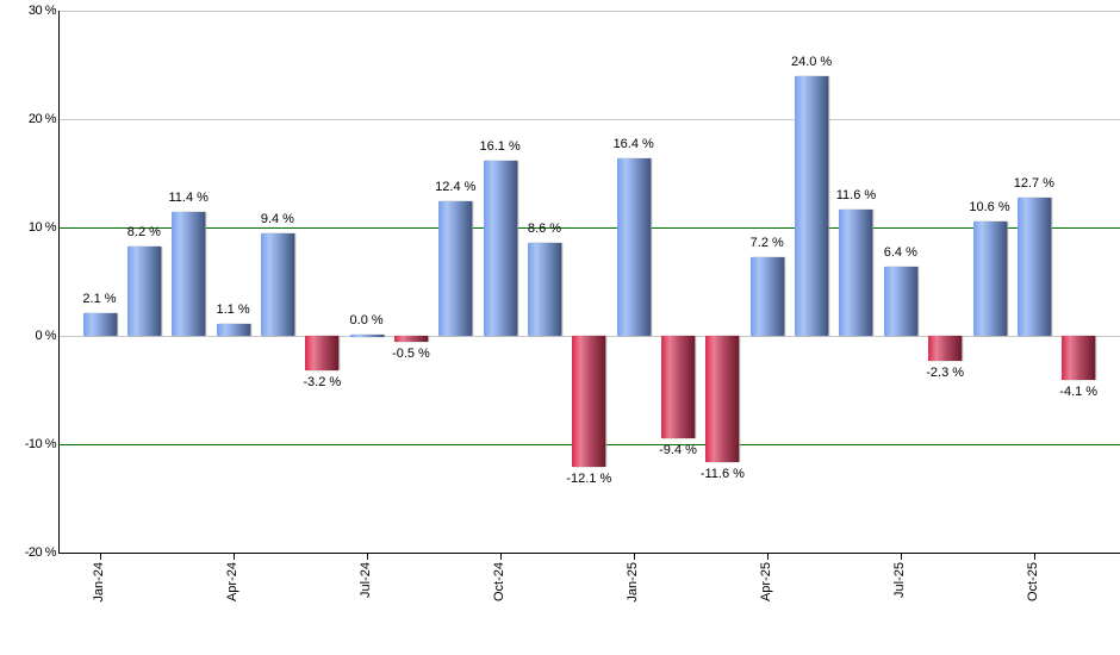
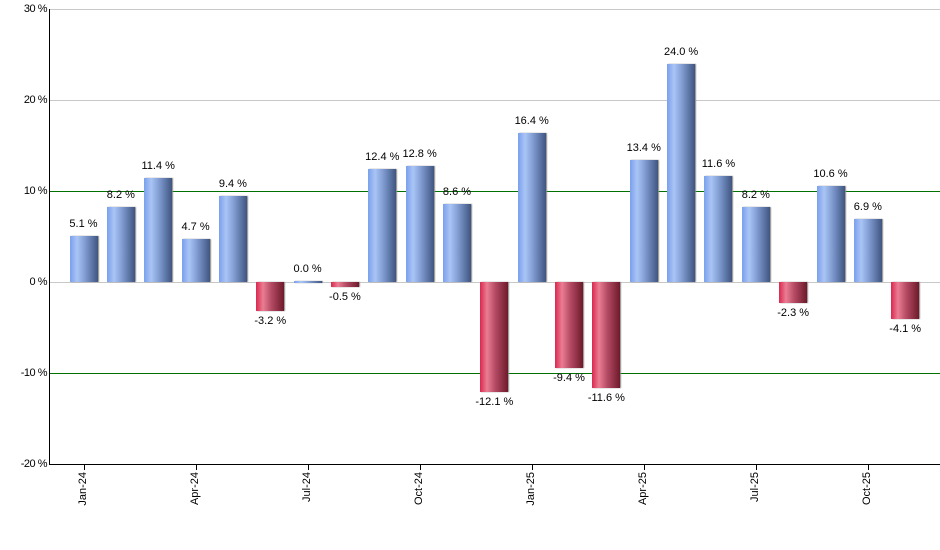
Jan-24: 2.1 -> 5.1
Apr-24: 1.1 -> 4.7
Oct-24: 16.1 -> 12.8
Apr-25: 7.2 -> 13.4
Jul-25: 6.4 -> 8.2
Oct-25: 12.7 -> 6.9
